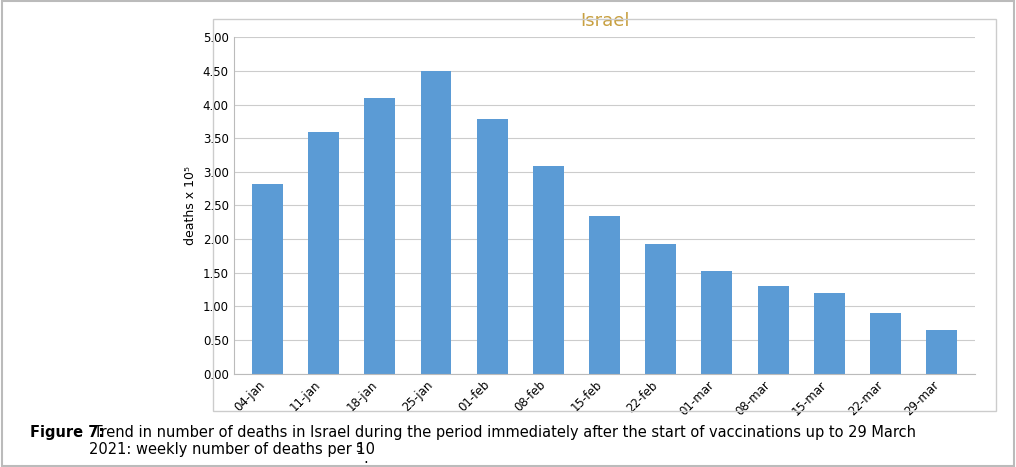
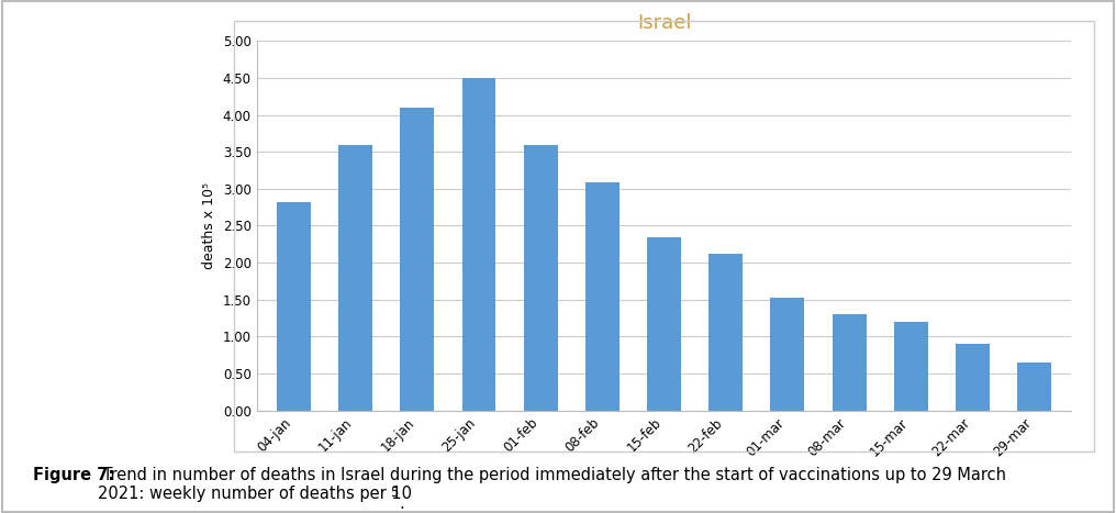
01-feb: 3.78 -> 3.60
22-feb: 1.93 -> 2.12
